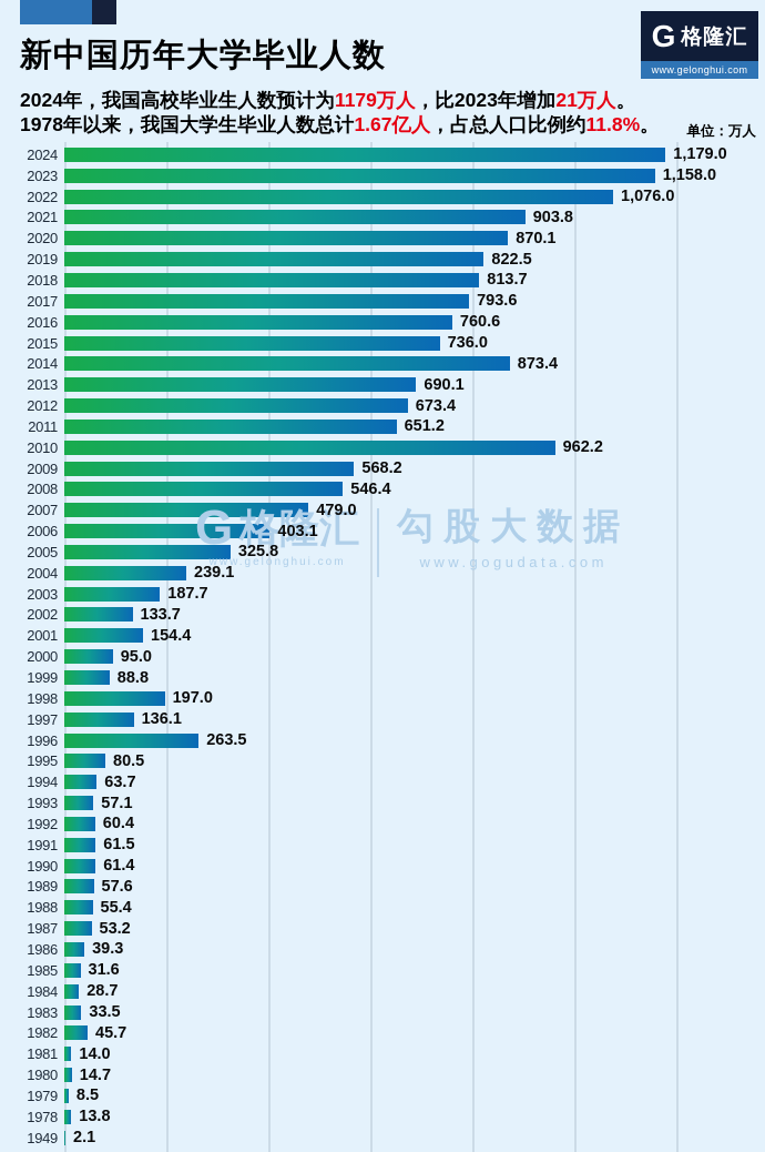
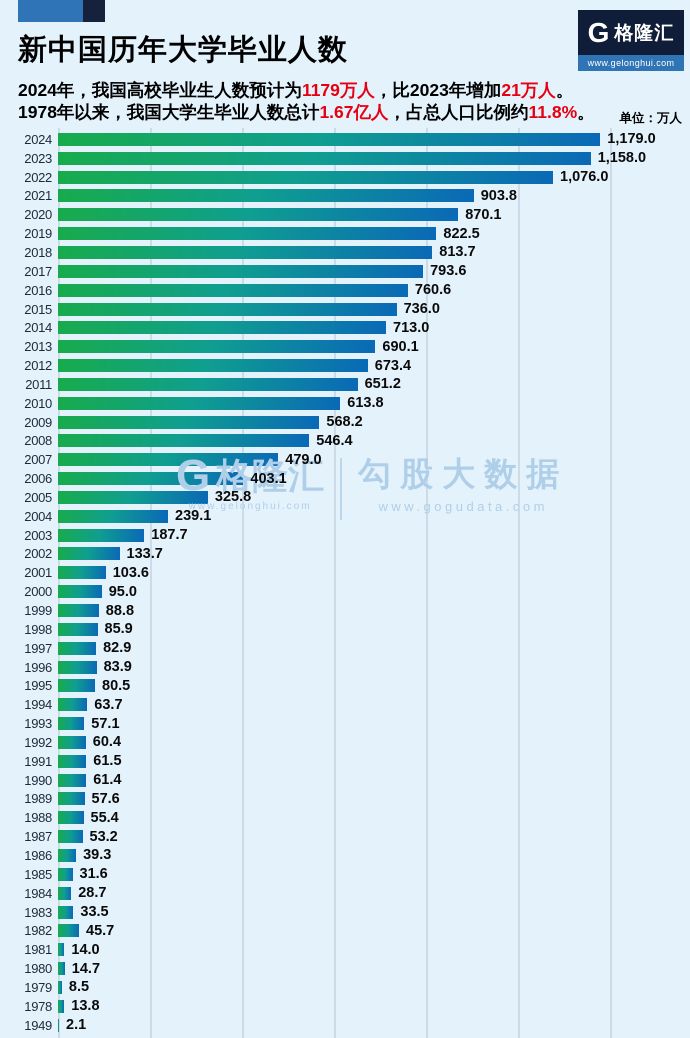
2014: 873.4 -> 713.0
2010: 962.2 -> 613.8
2001: 154.4 -> 103.6
1998: 197.0 -> 85.9
1997: 136.1 -> 82.9
1996: 263.5 -> 83.9
